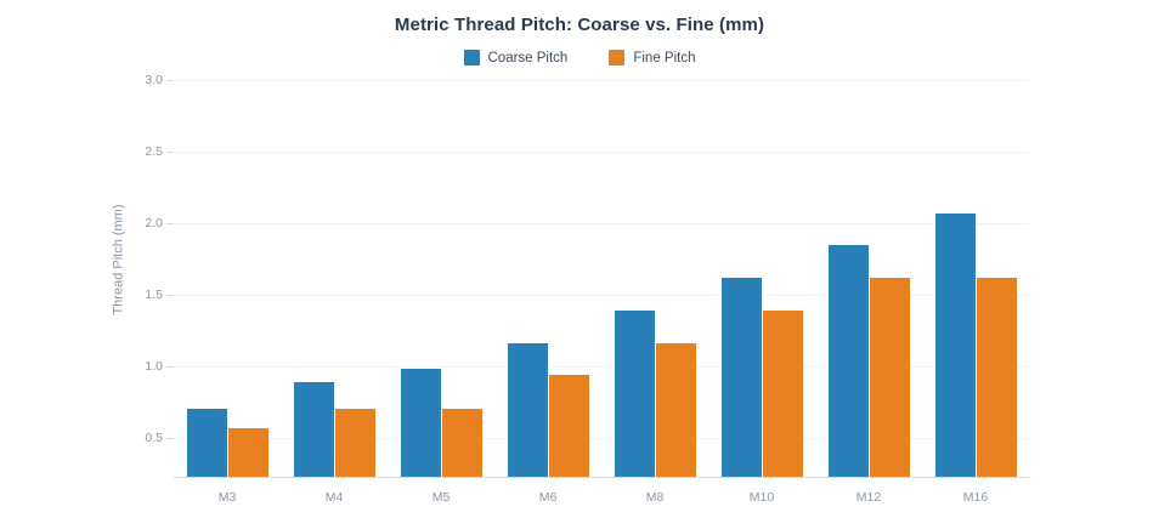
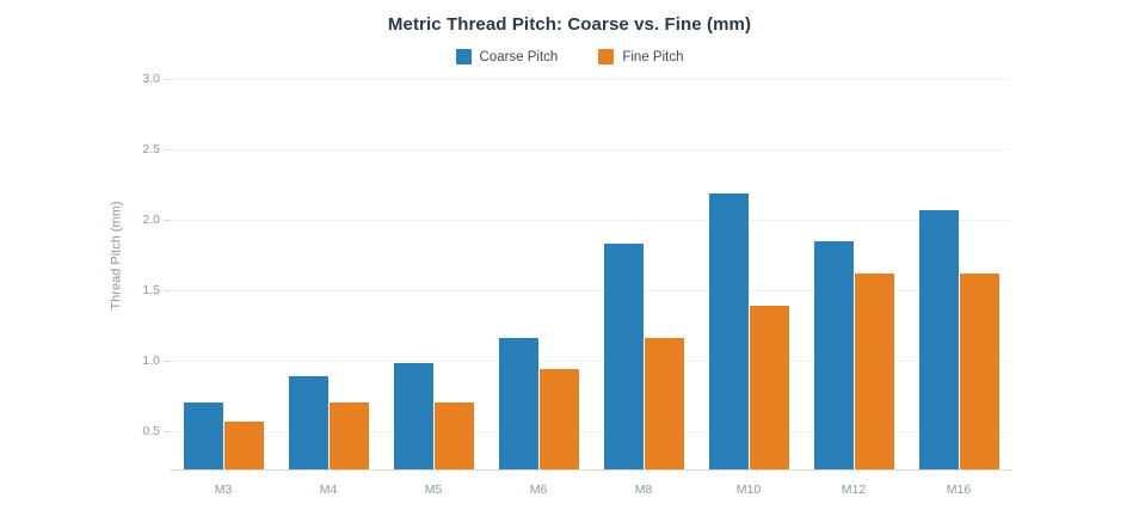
Coarse Pitch/M8: 1.39 -> 1.83
Coarse Pitch/M10: 1.62 -> 2.19
